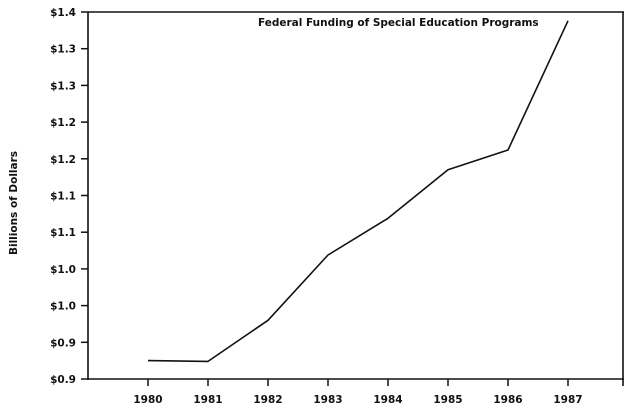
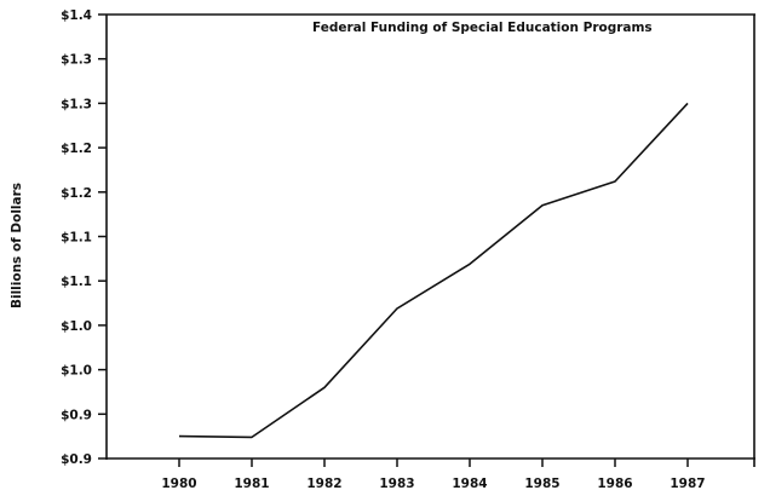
1987: $1.39 -> $1.30
